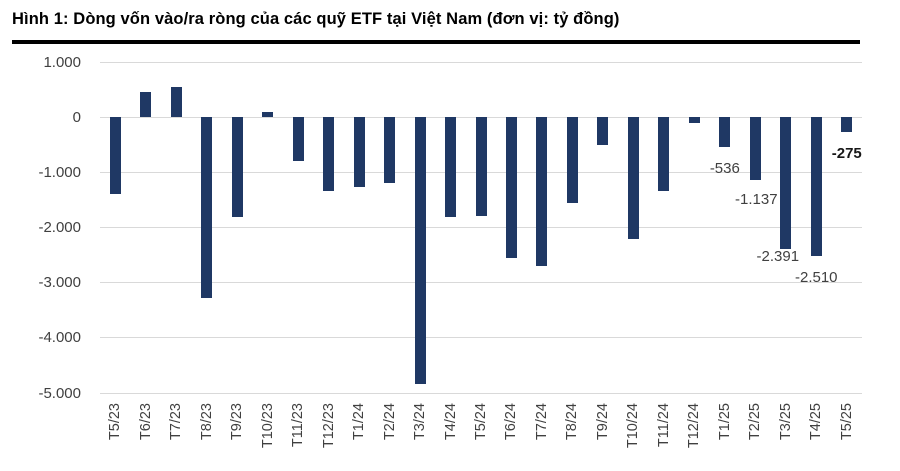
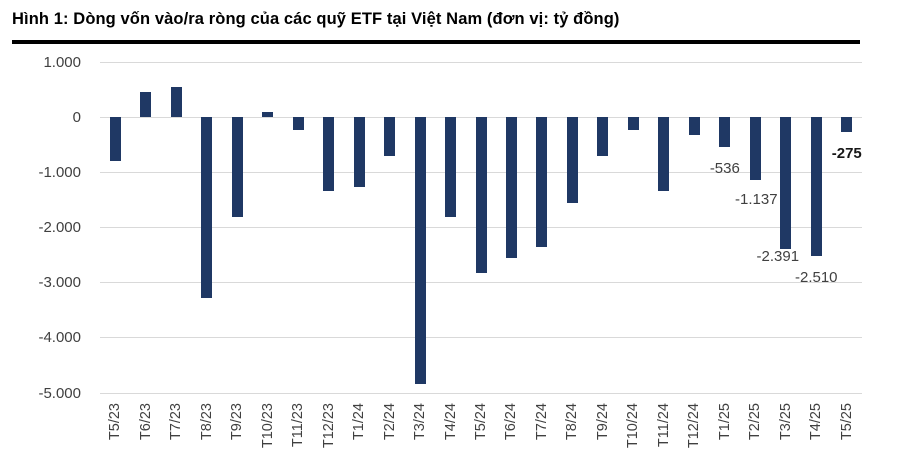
T5/23: -1400 -> -800
T11/23: -800 -> -200
T2/24: -1200 -> -700
T5/24: -1800 -> -2800
T7/24: -2700 -> -2400
T9/24: -500 -> -700
T10/24: -2200 -> -200
T12/24: -100 -> -300
